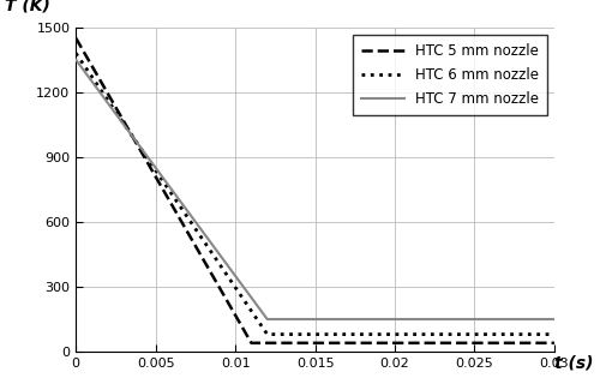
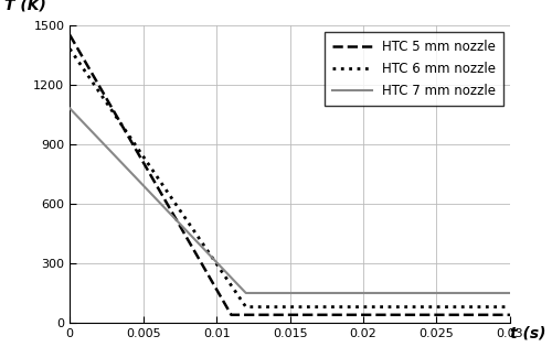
HTC 7 mm nozzle/0: 1350 -> 1080
